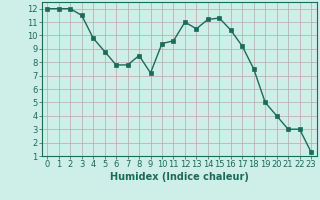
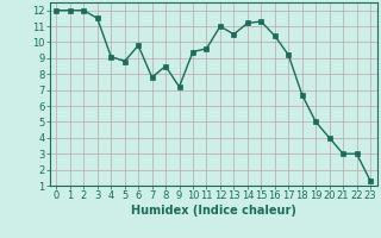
4: 9.8 -> 9.1
6: 7.8 -> 9.8
18: 7.5 -> 6.7
